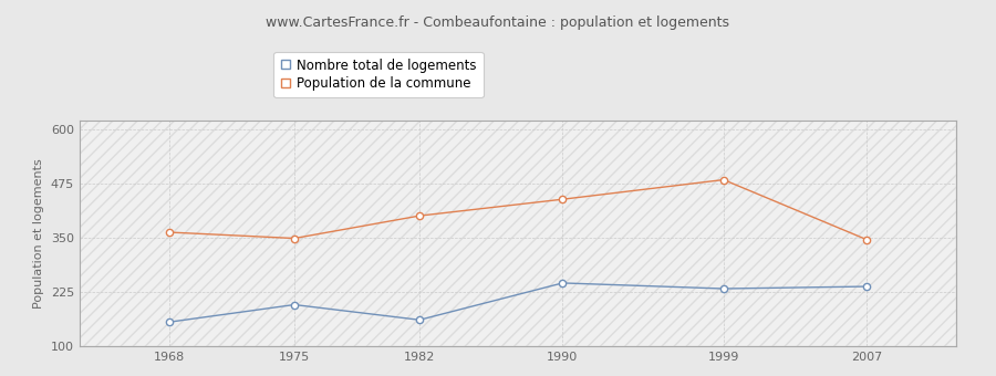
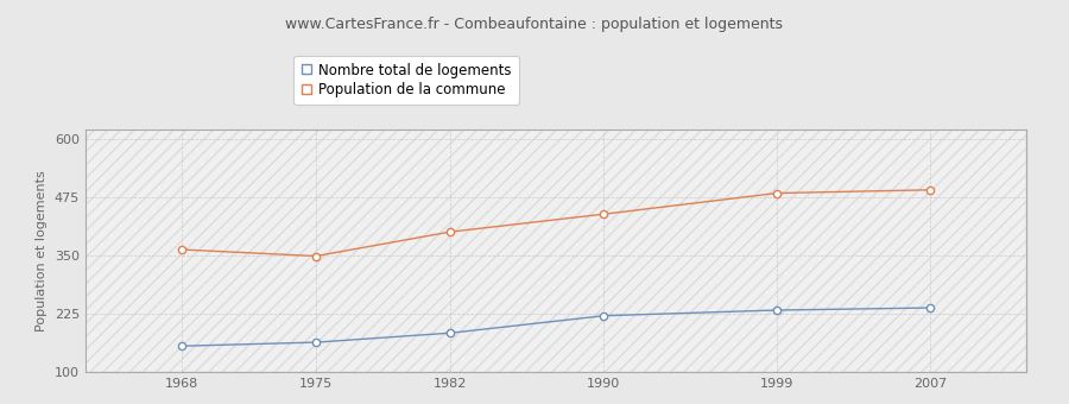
Nombre total de logements/1975: 195 -> 163
Nombre total de logements/1982: 160 -> 183
Nombre total de logements/1990: 245 -> 220
Population de la commune/2007: 345 -> 490
